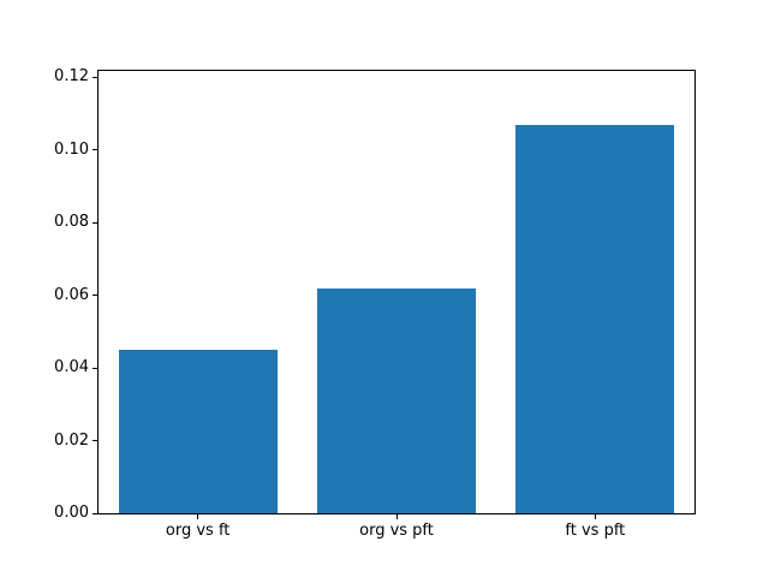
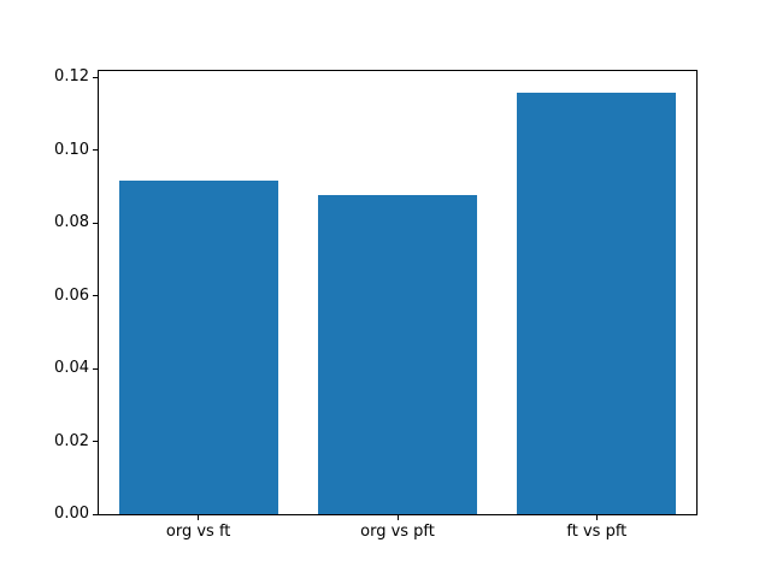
org vs ft: 0.045 -> 0.092
org vs pft: 0.062 -> 0.088
ft vs pft: 0.107 -> 0.116
